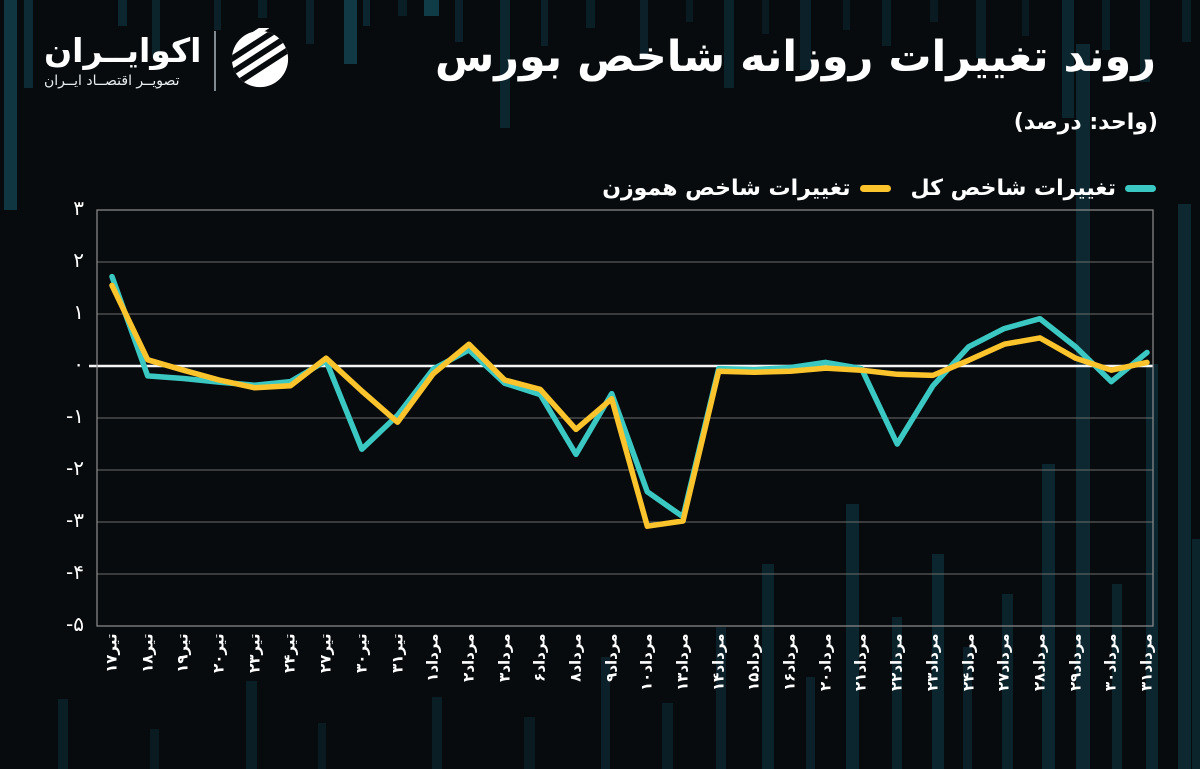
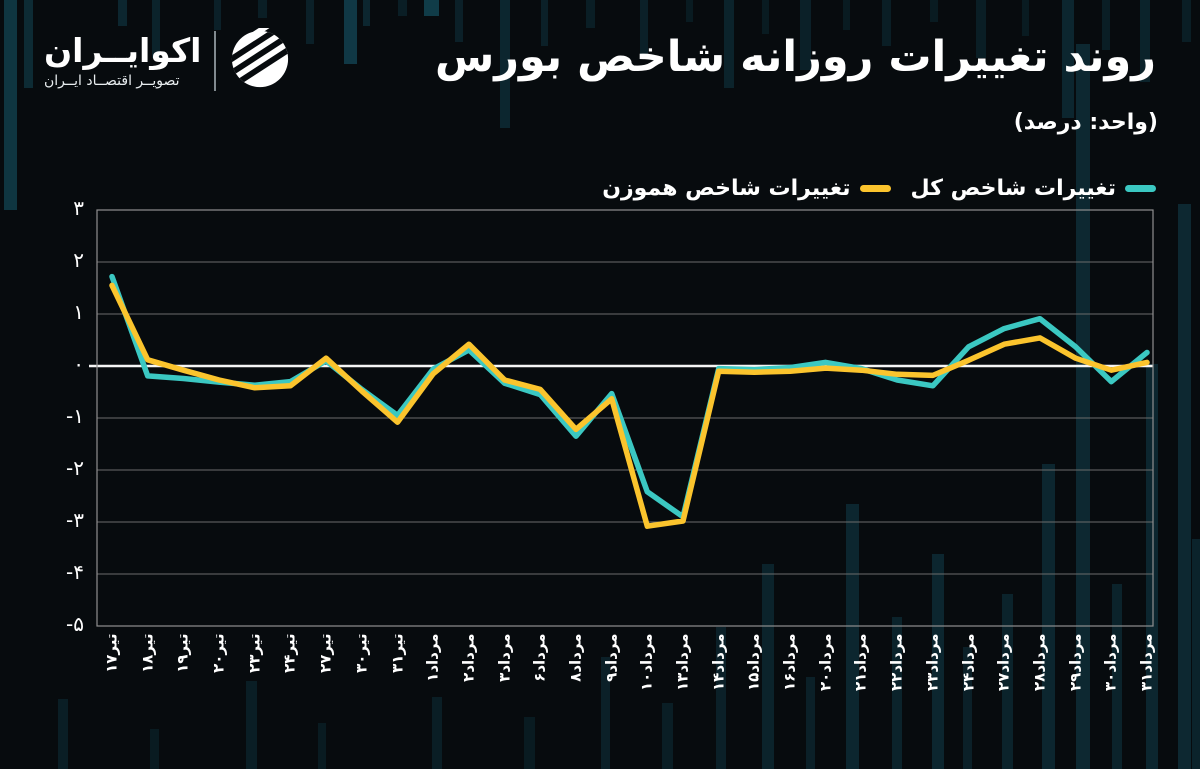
تغییرات شاخص کل/تیر۳۰: -1.6 -> -0.5
تغییرات شاخص کل/مرداد۸: -1.7 -> -1.4
تغییرات شاخص کل/مرداد۲۲: -1.5 -> -0.3
